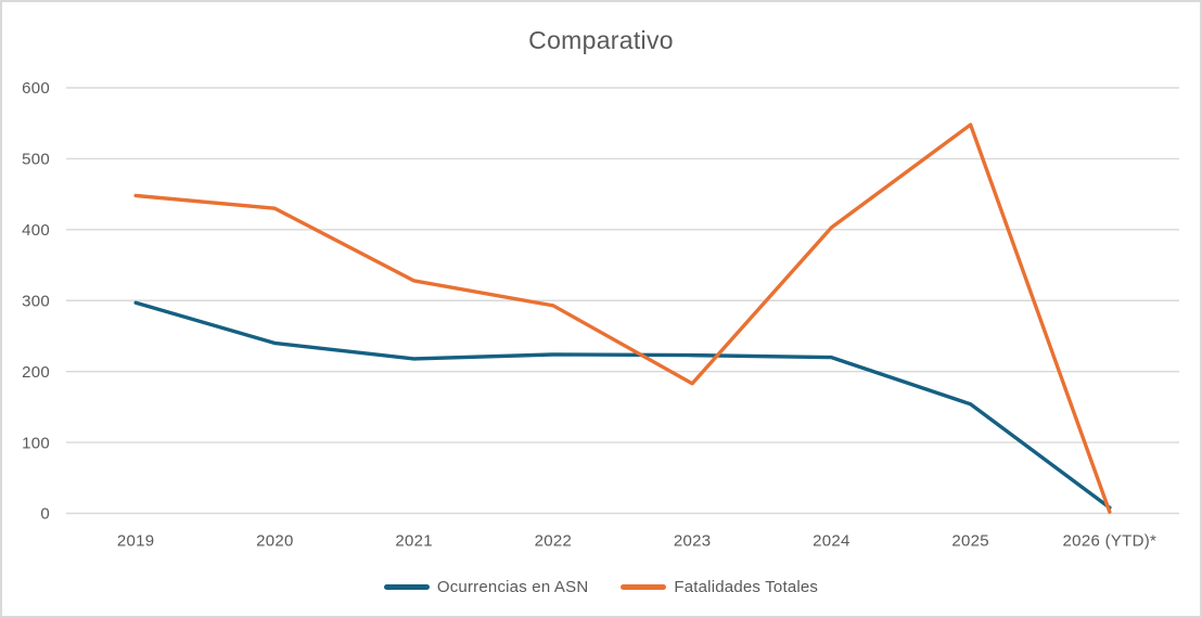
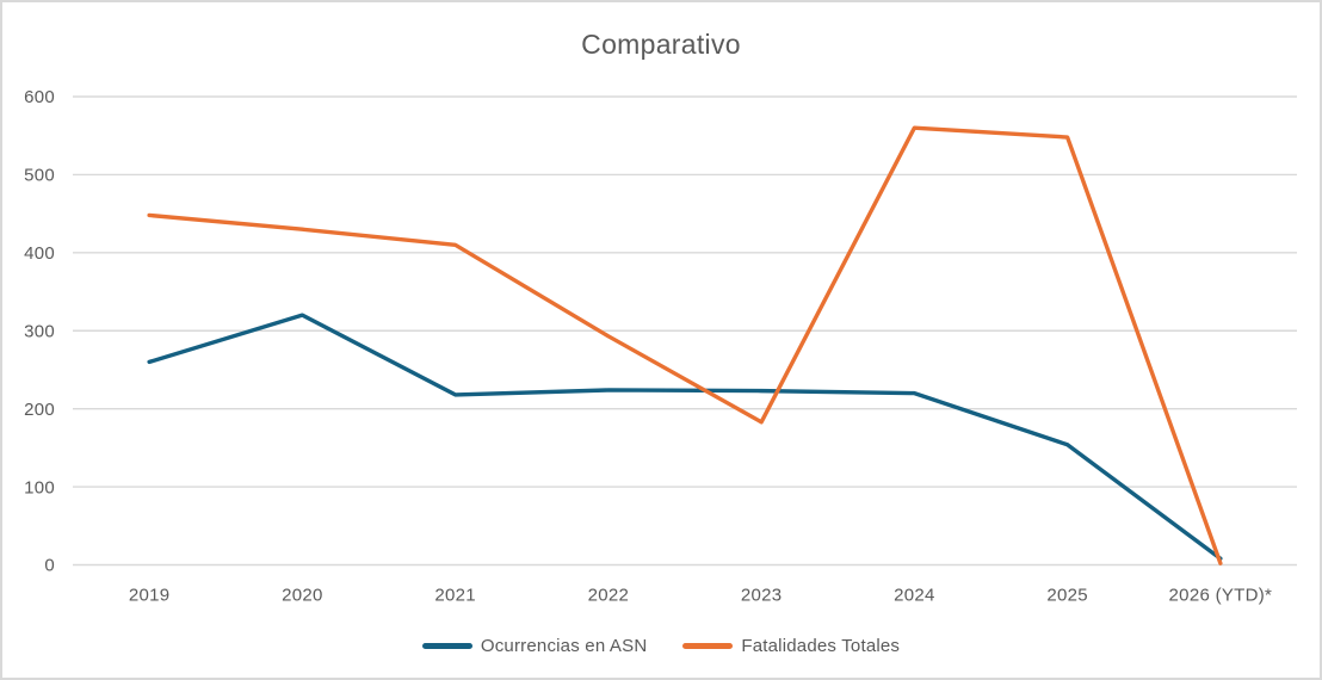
Ocurrencias en ASN/2019: 300 -> 260
Ocurrencias en ASN/2020: 240 -> 320
Fatalidades Totales/2021: 330 -> 410
Fatalidades Totales/2024: 400 -> 560
